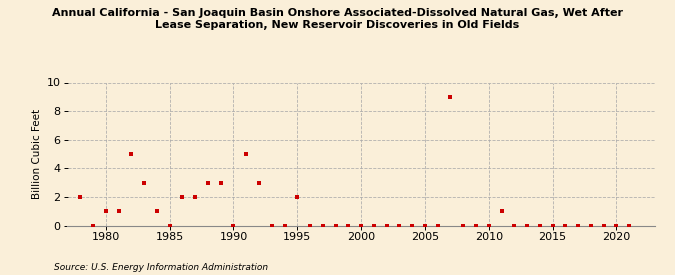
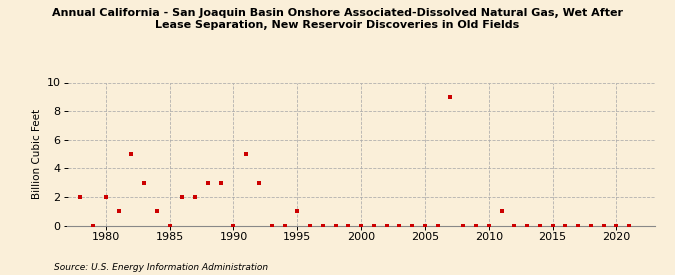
1980: 1 -> 2
1995: 2 -> 1
